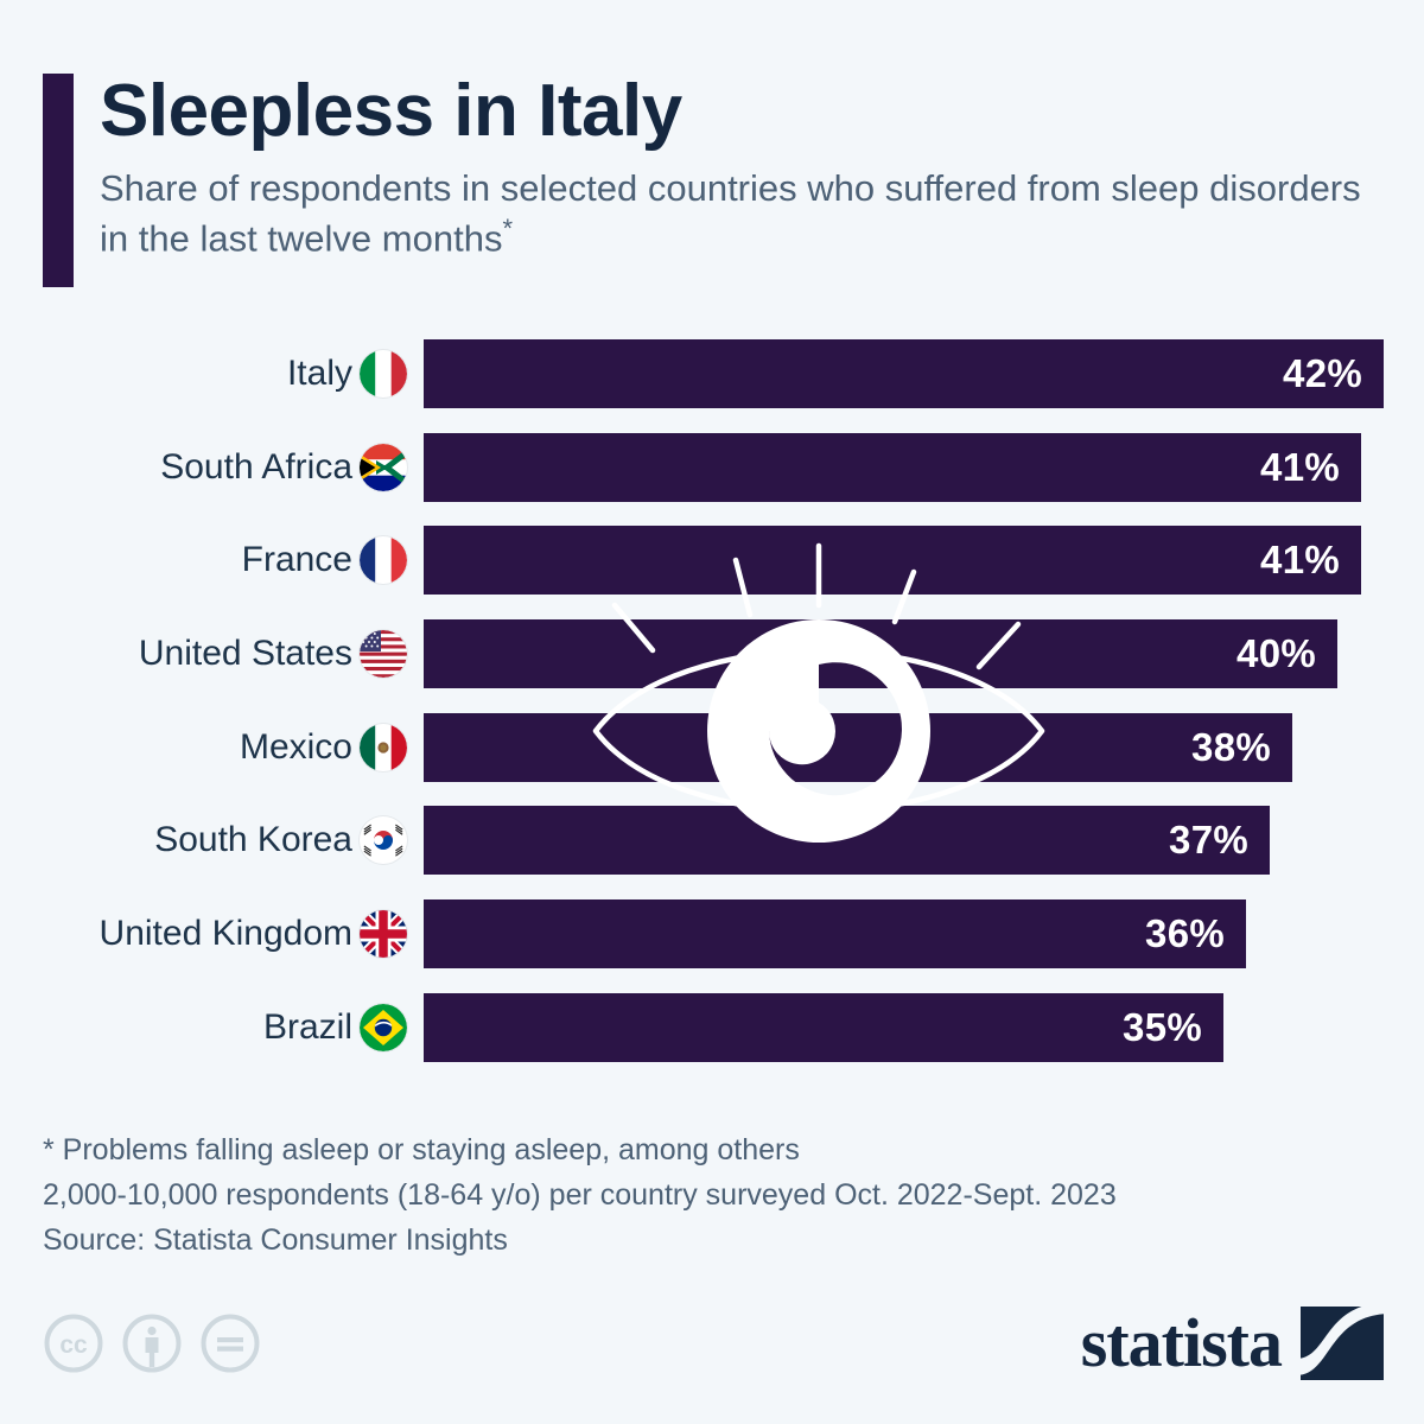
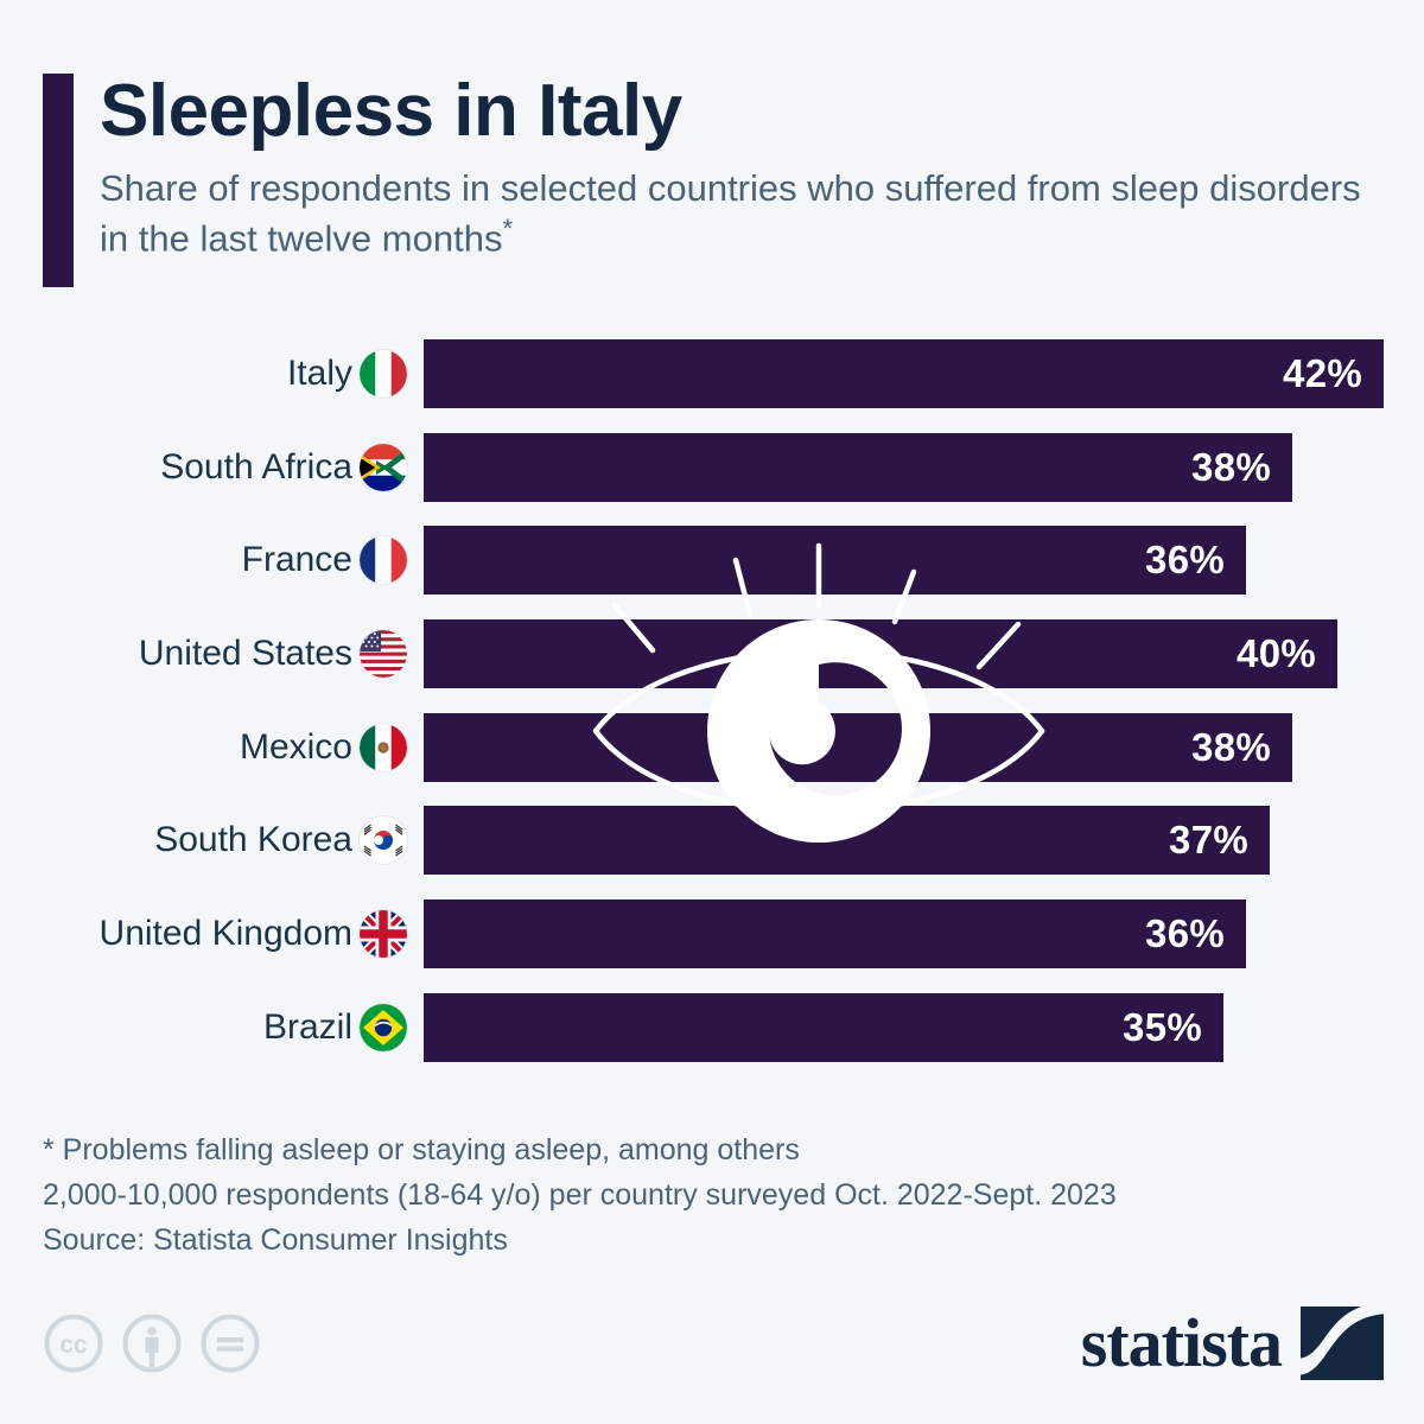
South Africa: 41% -> 38%
France: 41% -> 36%
